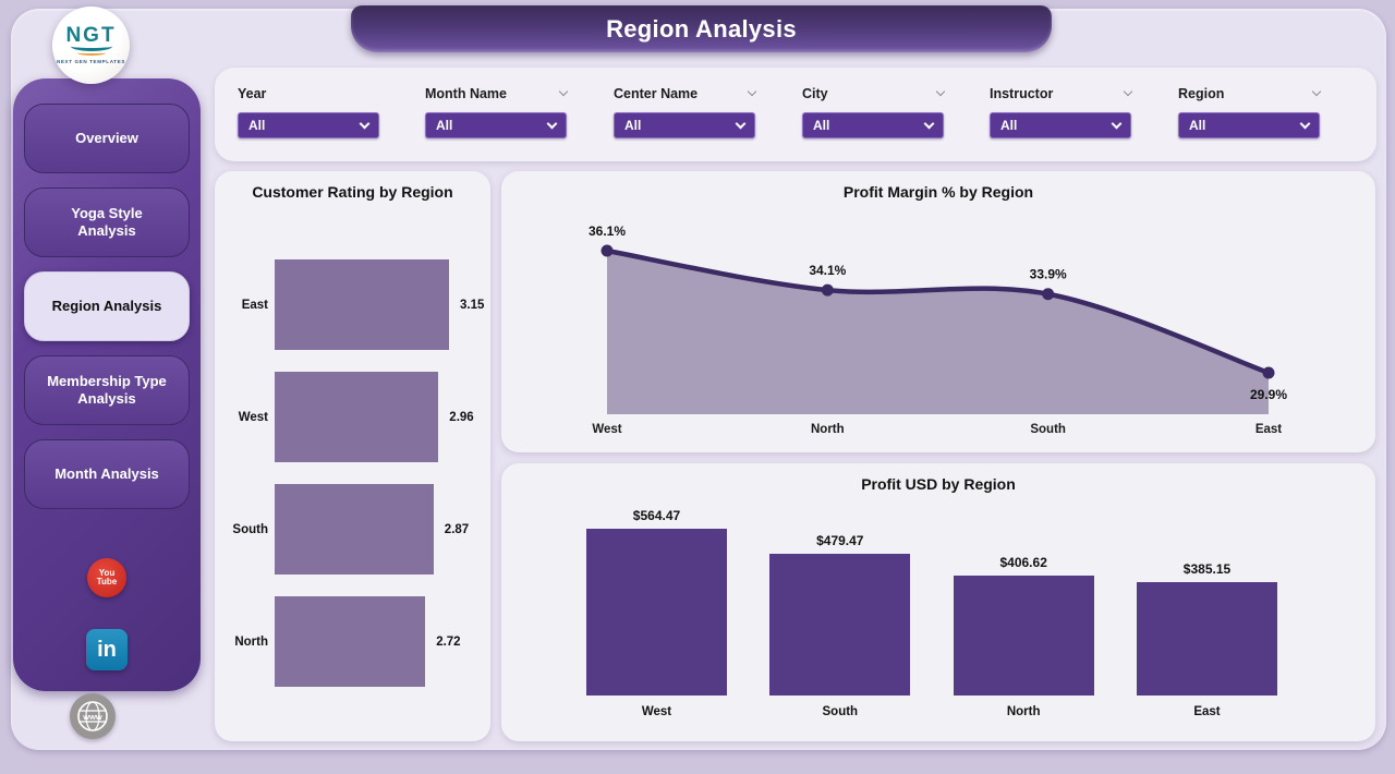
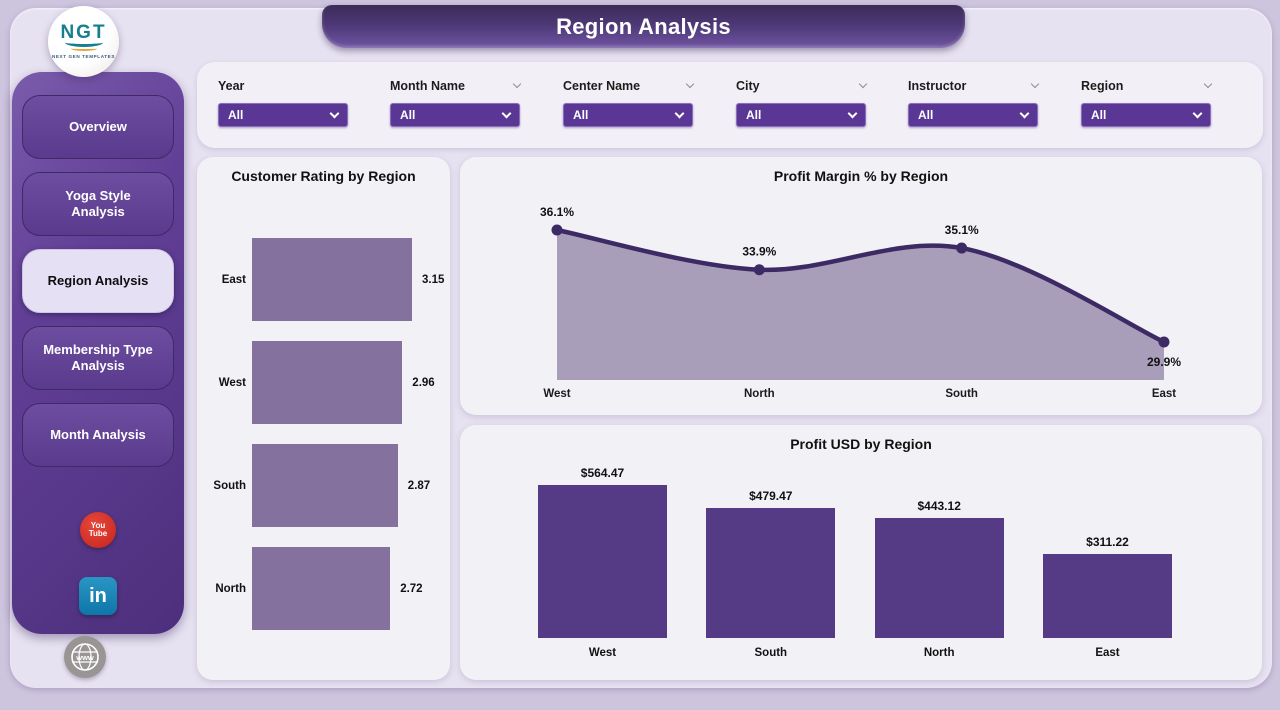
Profit Margin % by Region/North: 34.1% -> 33.9%
Profit Margin % by Region/South: 33.9% -> 35.1%
Profit USD by Region/North: $406.62 -> $443.12
Profit USD by Region/East: $385.15 -> $311.22
